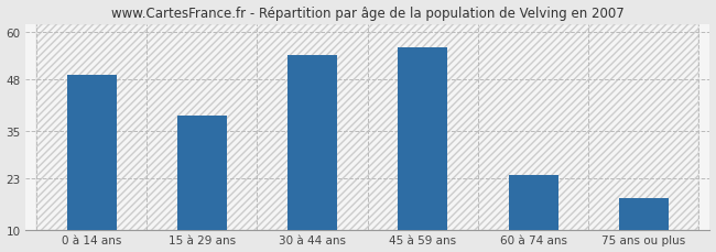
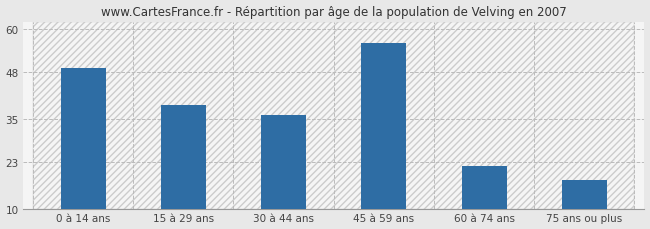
30 à 44 ans: 54 -> 36
60 à 74 ans: 24 -> 22
